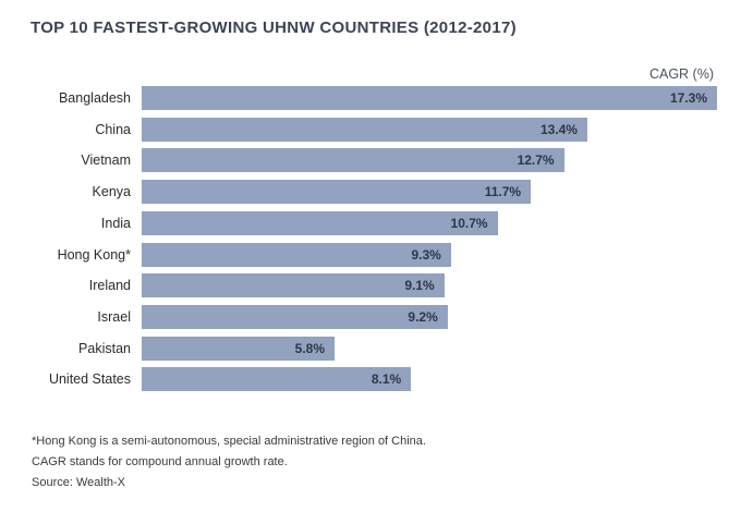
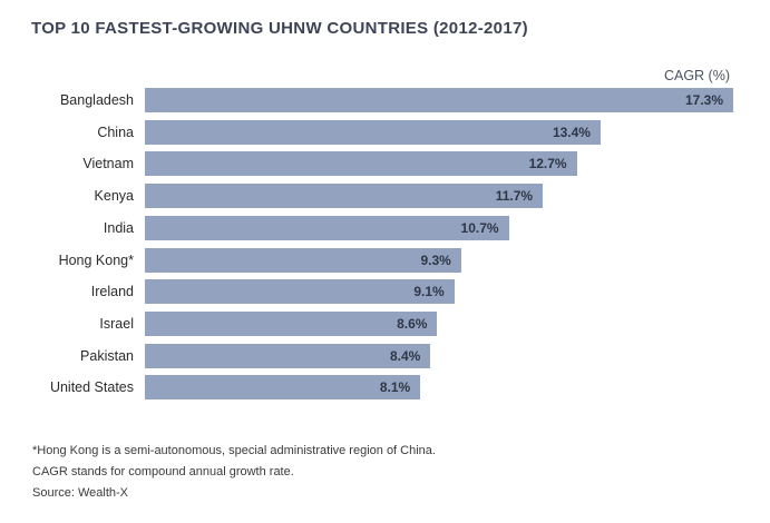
Israel: 9.2% -> 8.6%
Pakistan: 5.8% -> 8.4%
